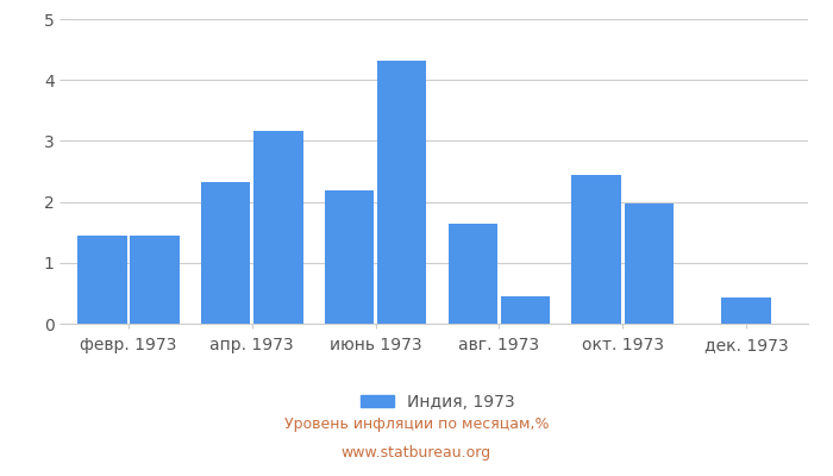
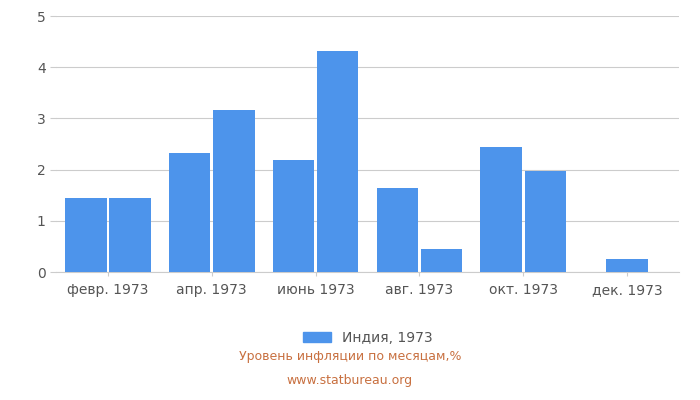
дек. 1973: 0.43 -> 0.26
